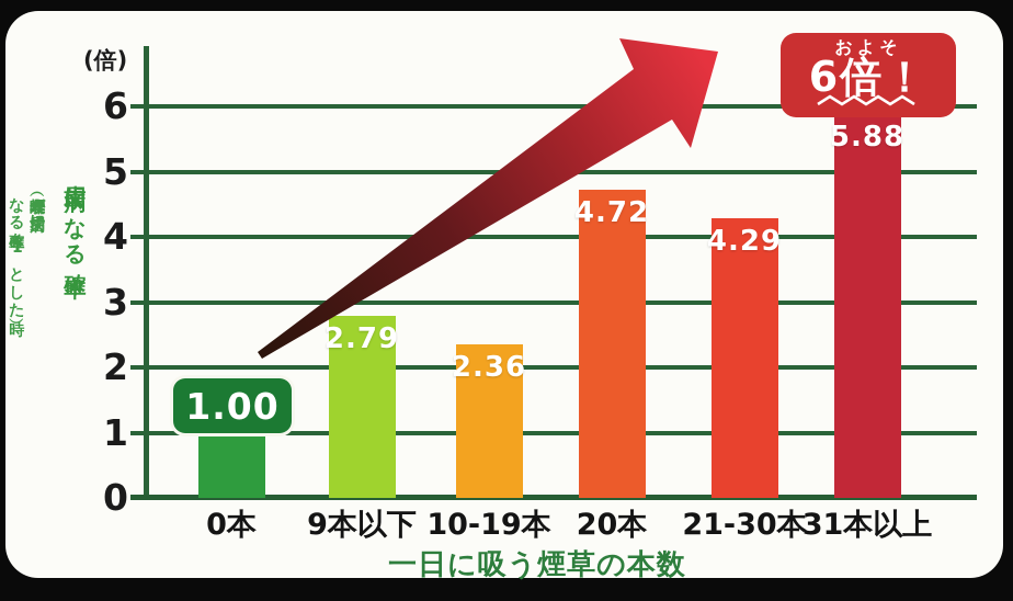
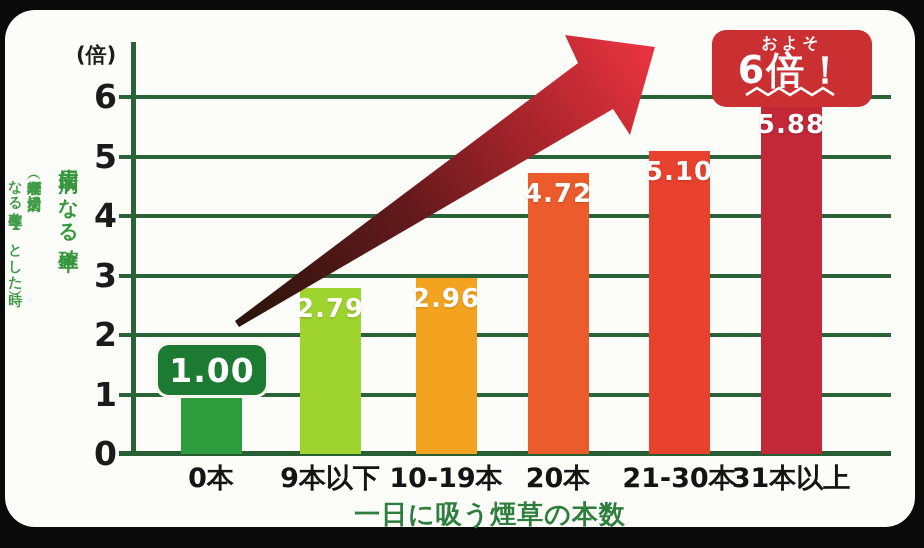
10-19本: 2.36 -> 2.96
21-30本: 4.29 -> 5.10
